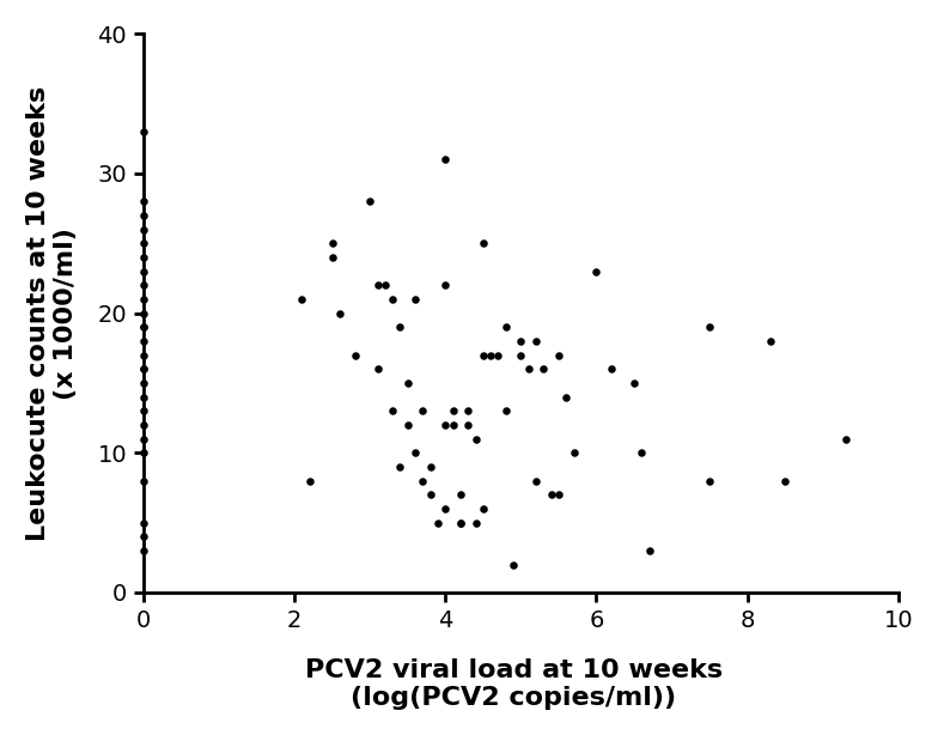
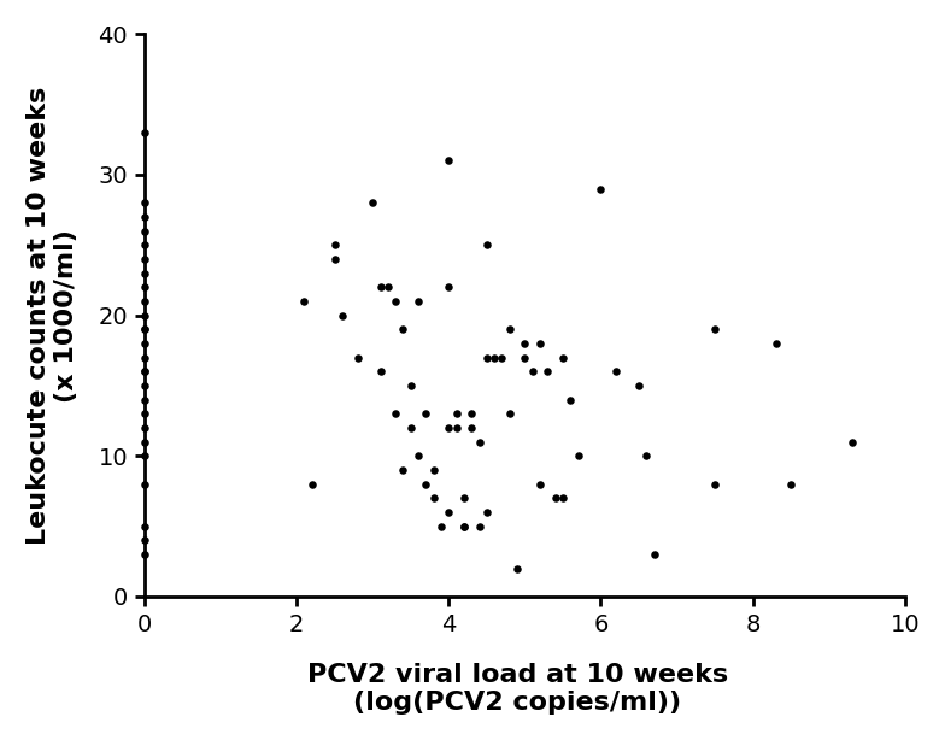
6: 23 -> 29
